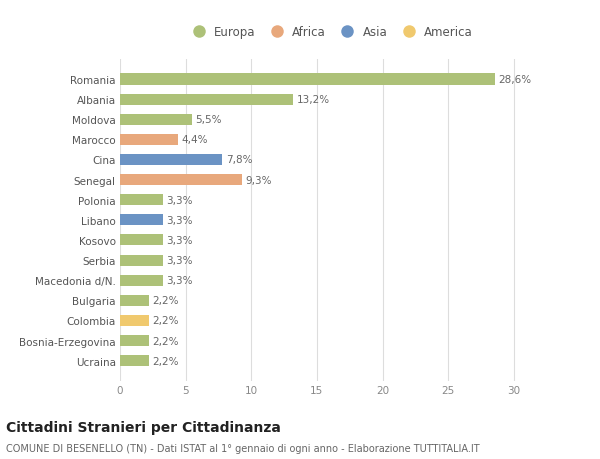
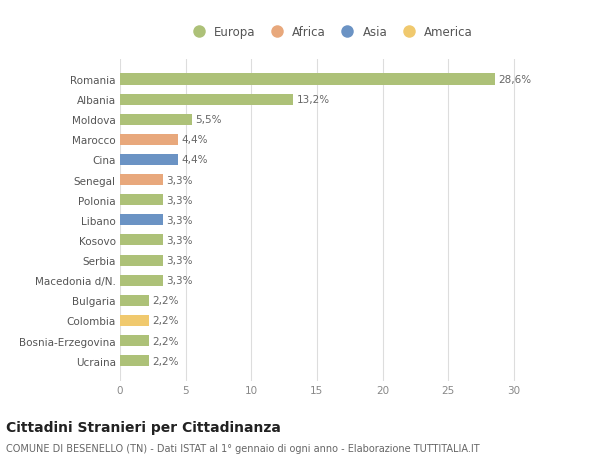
Cina: 7,8% -> 4,4%
Senegal: 9,3% -> 3,3%
